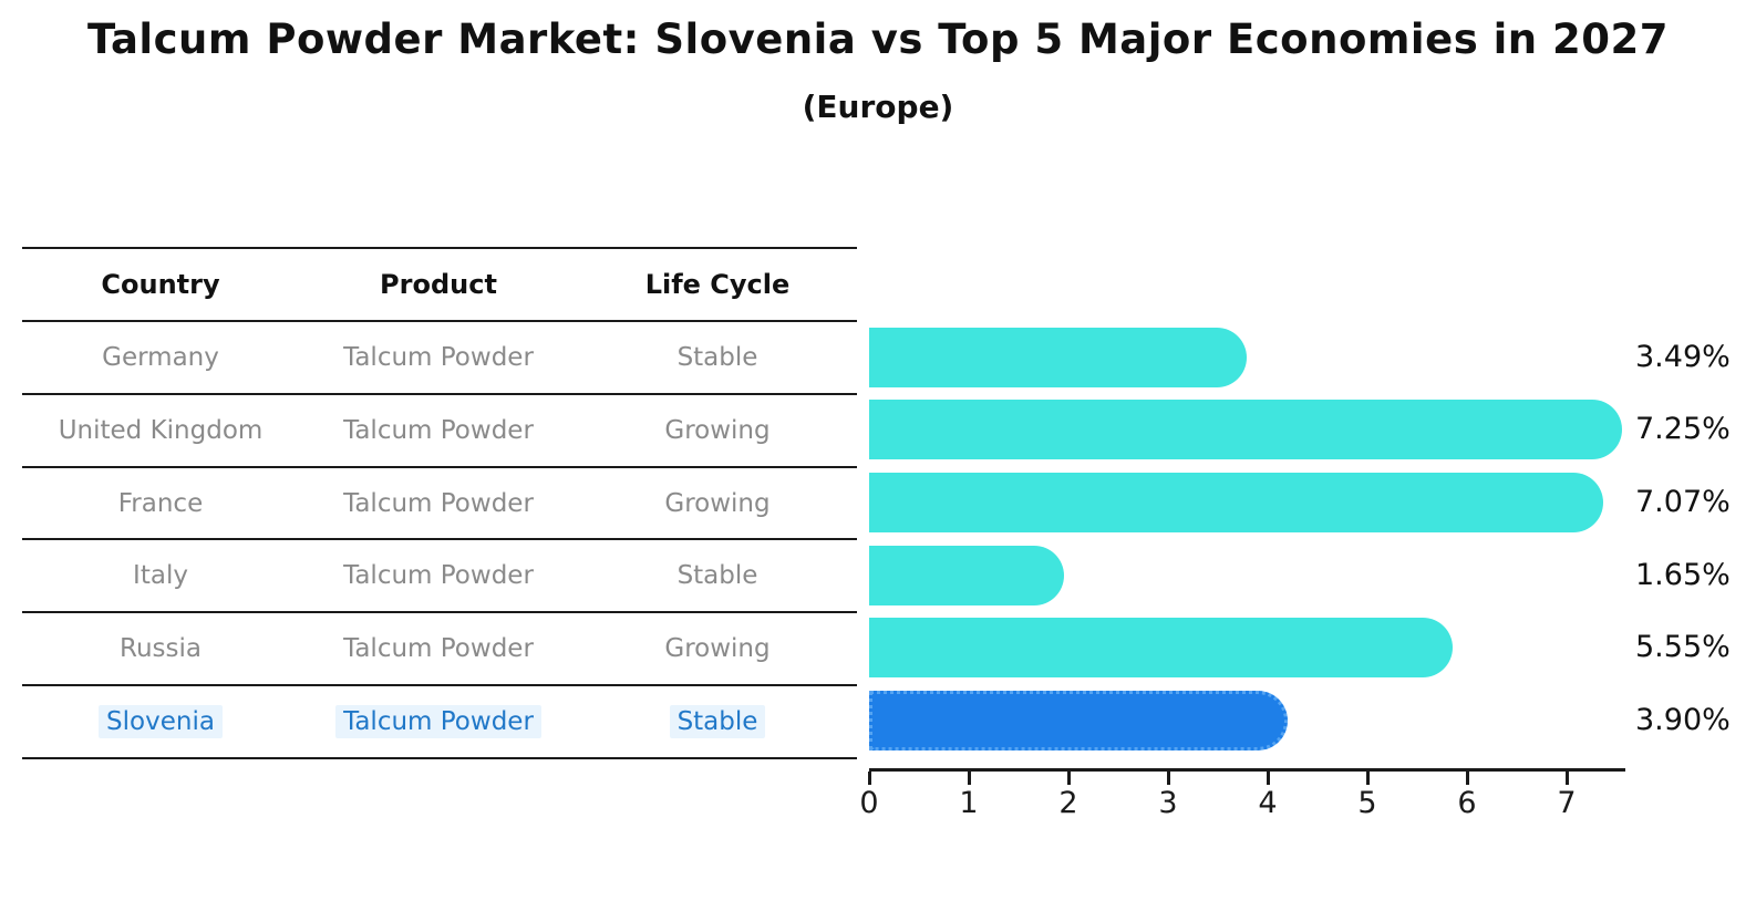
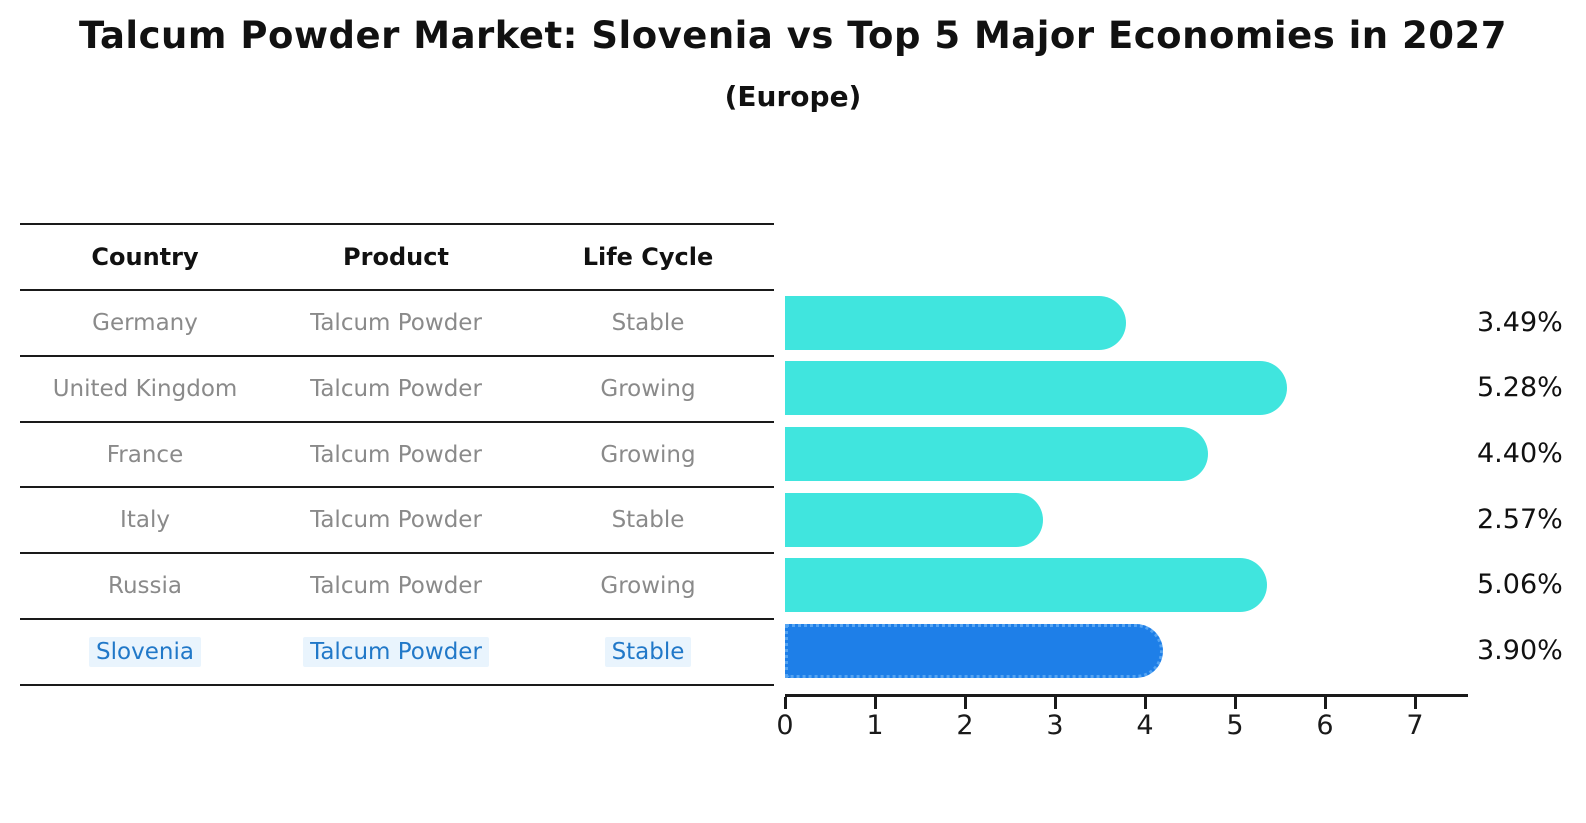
United Kingdom: 7.25% -> 5.28%
France: 7.07% -> 4.40%
Italy: 1.65% -> 2.57%
Russia: 5.55% -> 5.06%
